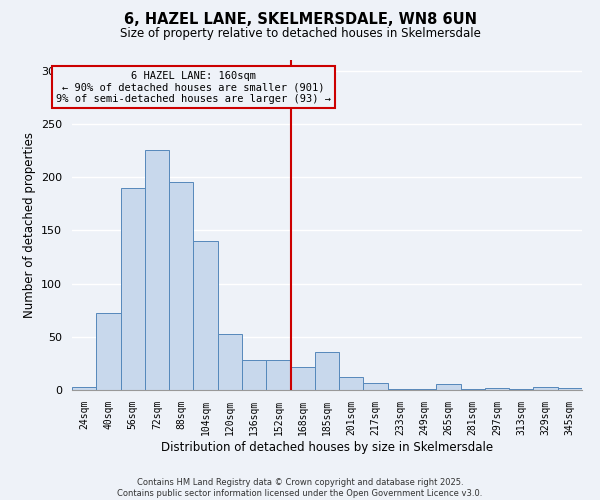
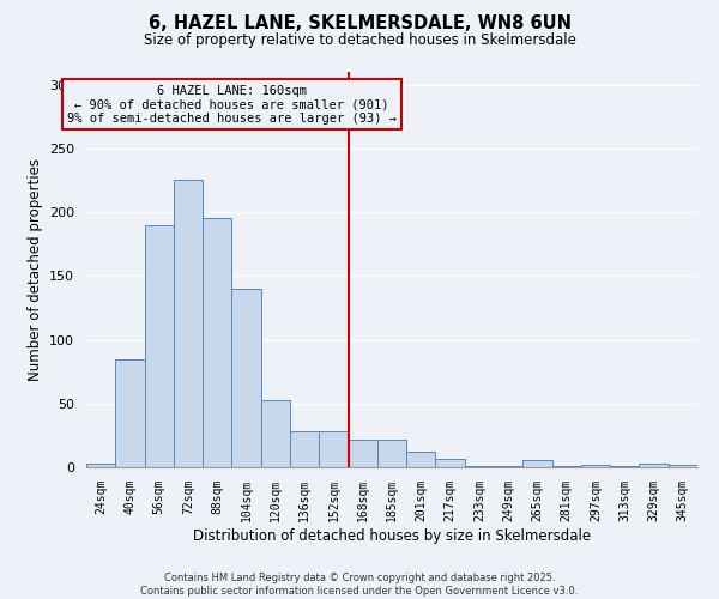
40sqm: 72 -> 85
185sqm: 36 -> 22
